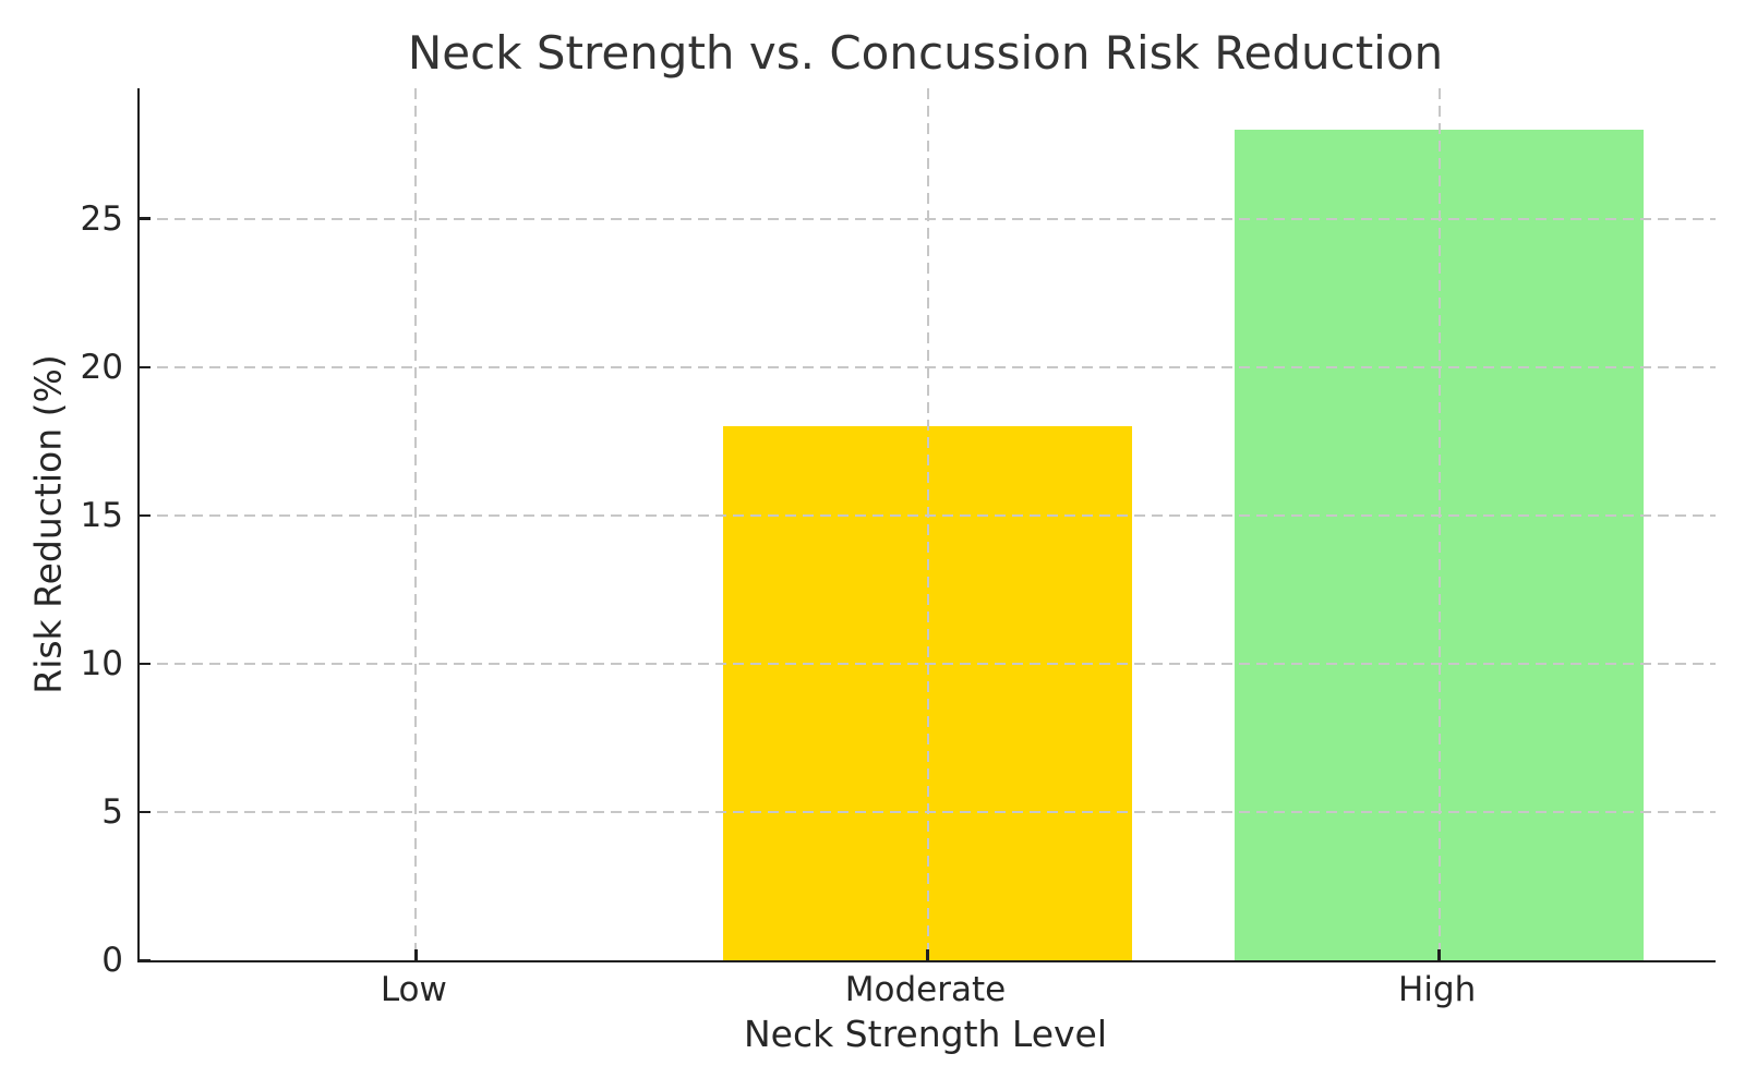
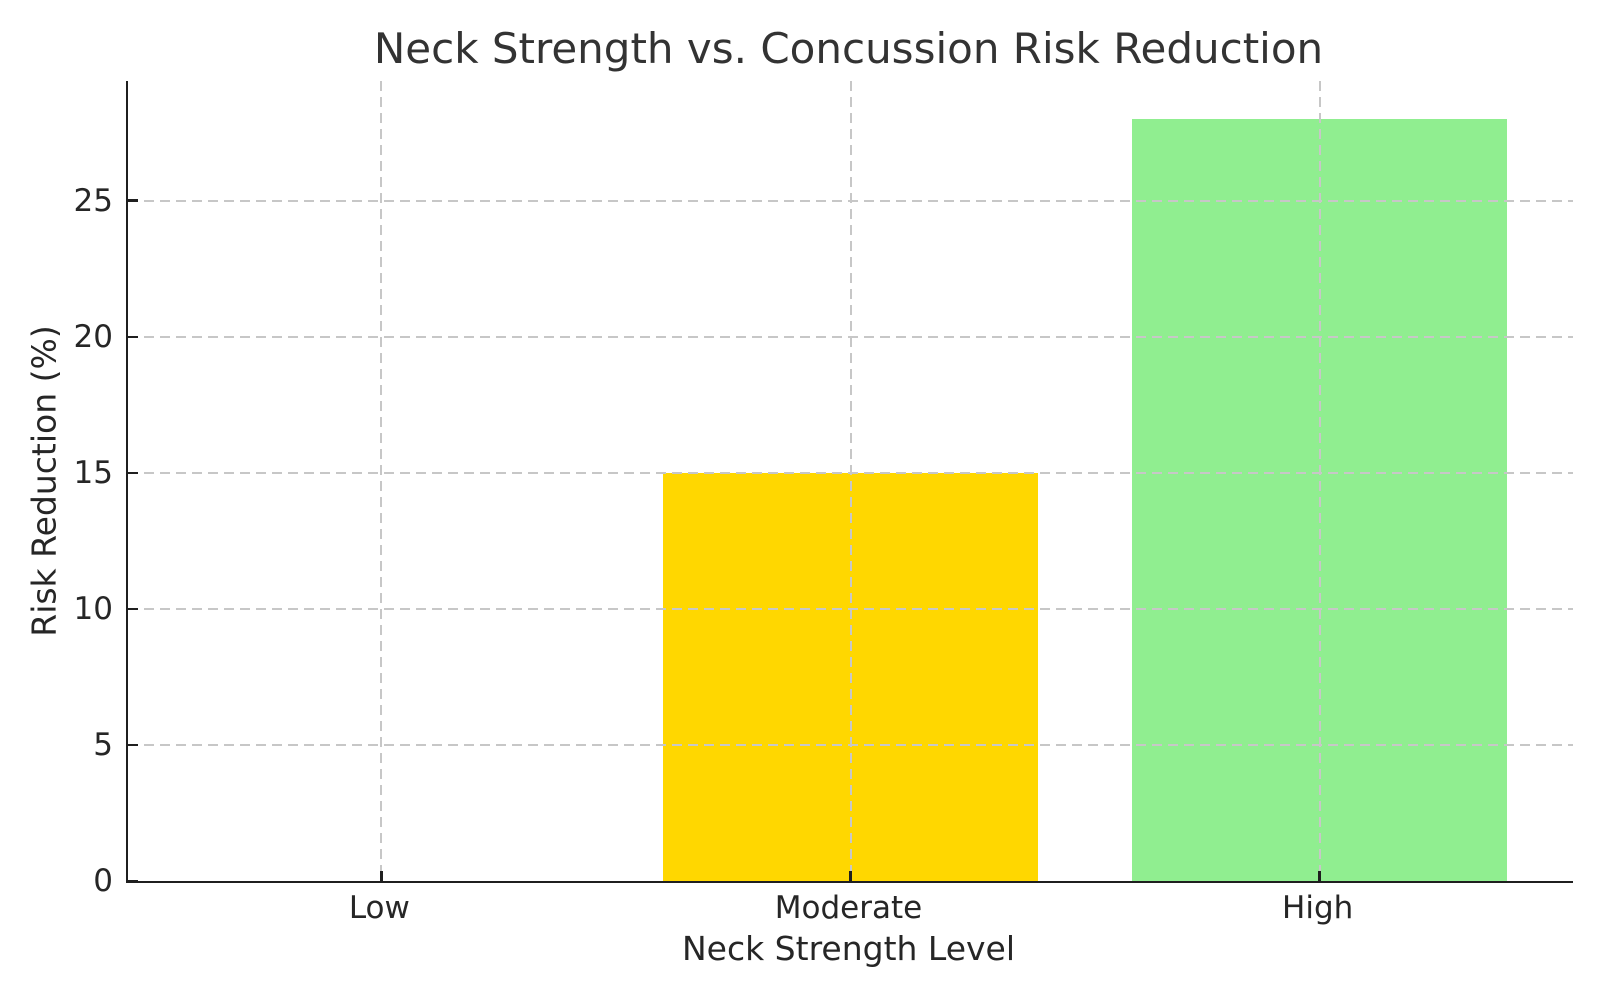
Moderate: 18 -> 15
